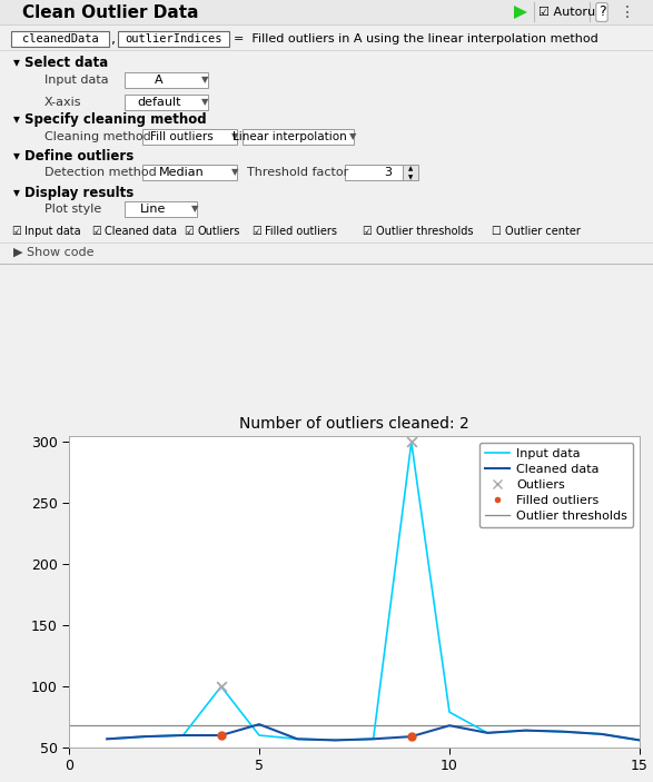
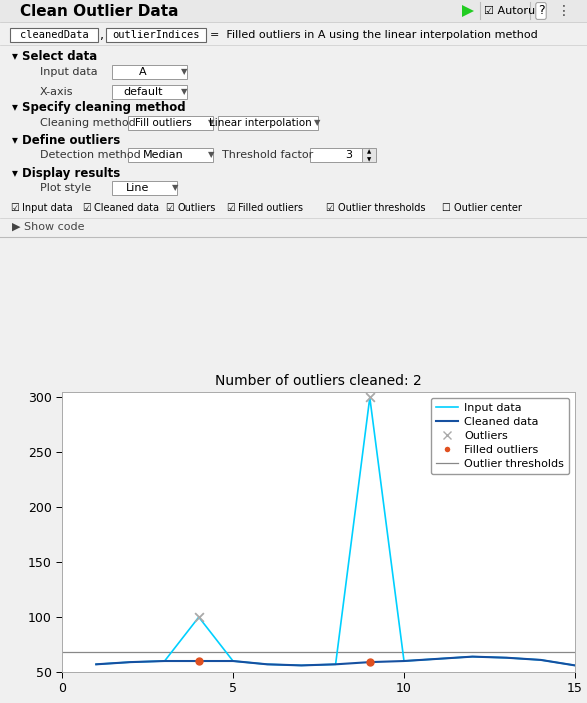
Cleaned data/5: 69 -> 60
Input data/10: 79 -> 60
Cleaned data/10: 68 -> 60
